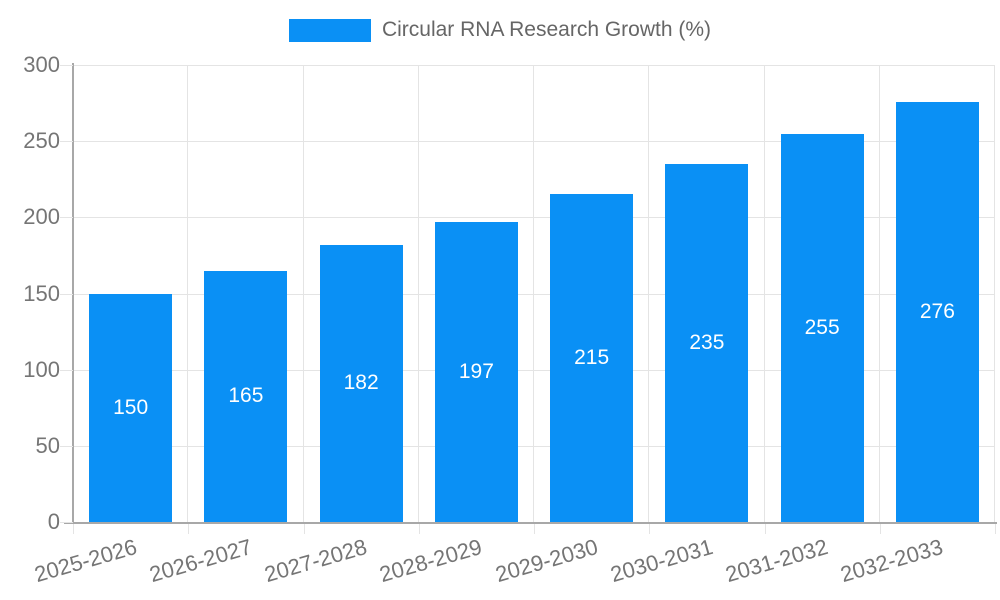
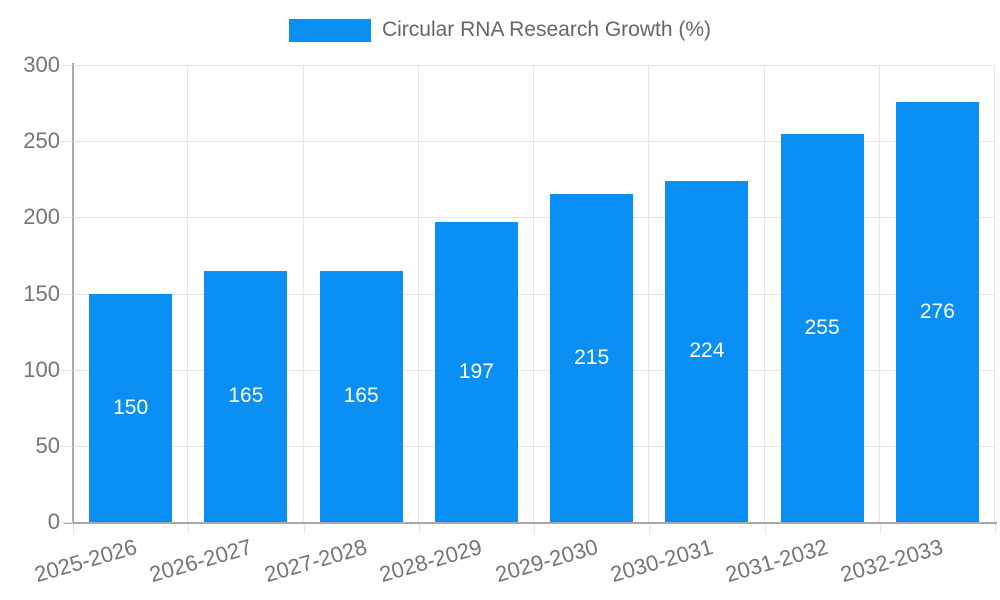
2027-2028: 182 -> 165
2030-2031: 235 -> 224
